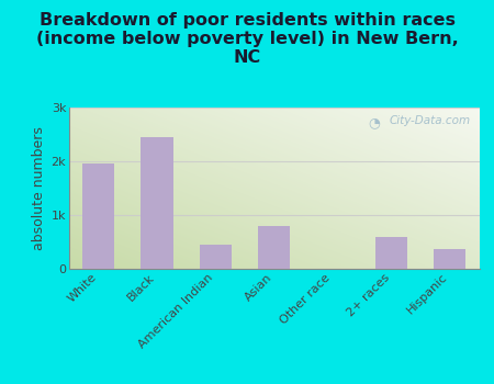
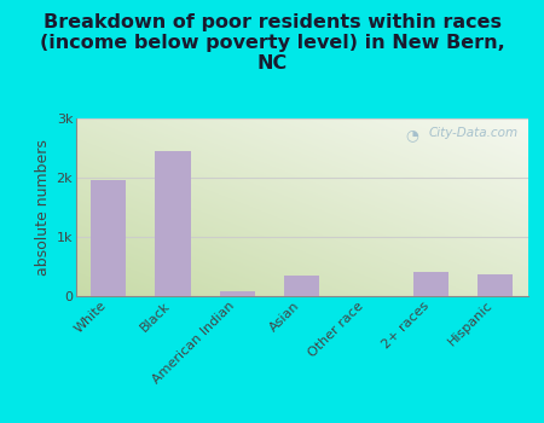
American Indian: 0.45k -> 0.08k
Asian: 0.80k -> 0.35k
2+ races: 0.60k -> 0.40k
